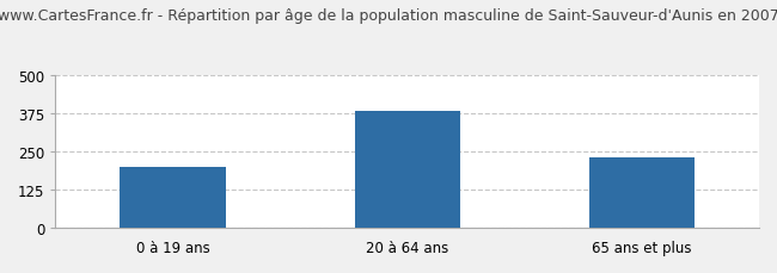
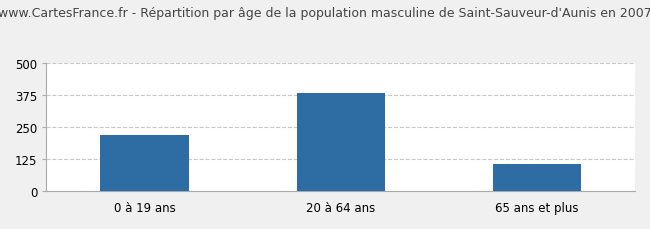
0 à 19 ans: 200 -> 220
65 ans et plus: 230 -> 105
